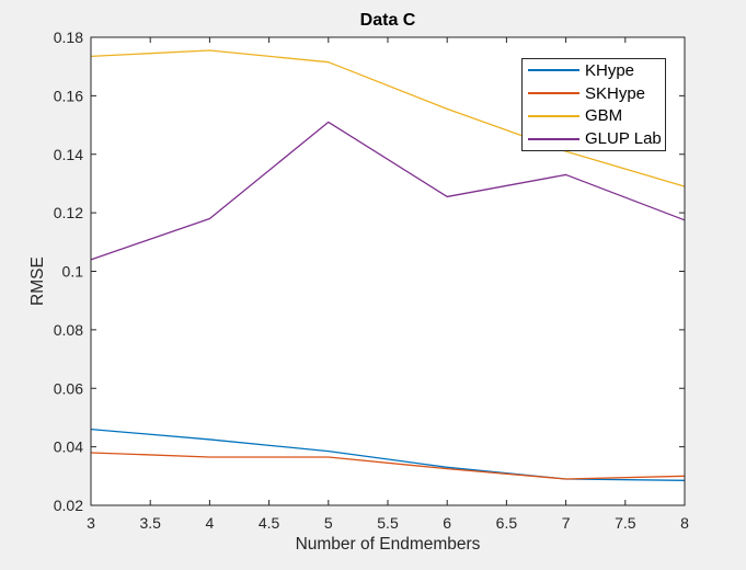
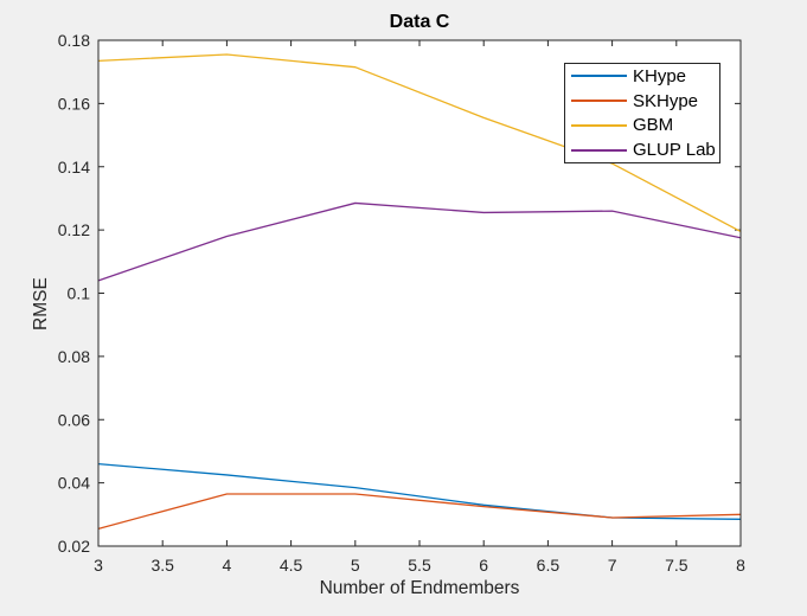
SKHype/3: 0.038 -> 0.025
GLUP Lab/5: 0.151 -> 0.129
GLUP Lab/7: 0.133 -> 0.126
GBM/8: 0.129 -> 0.119
